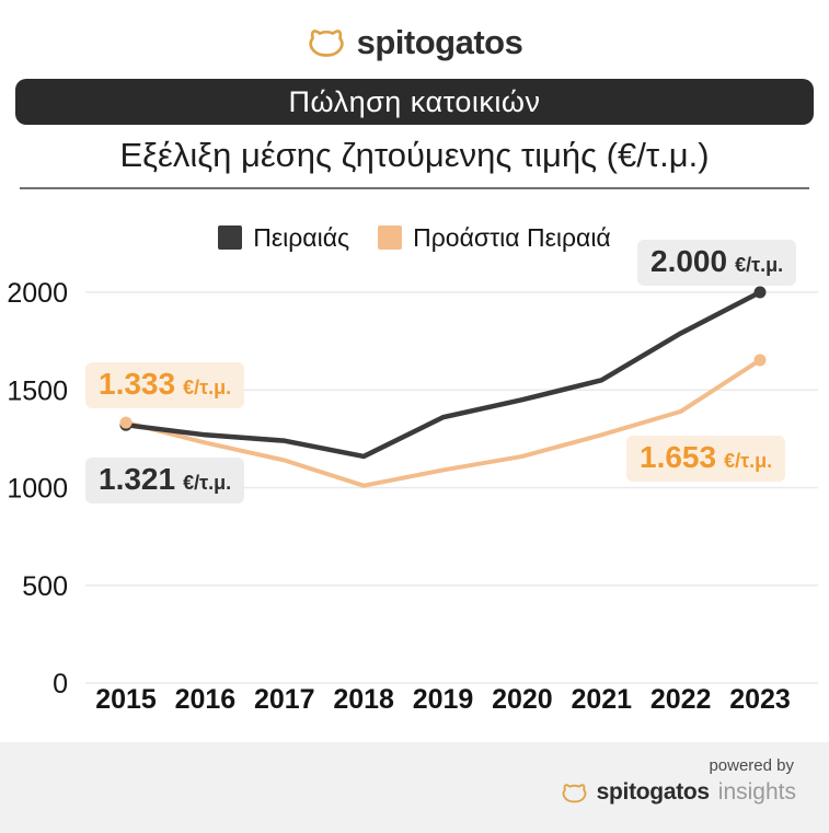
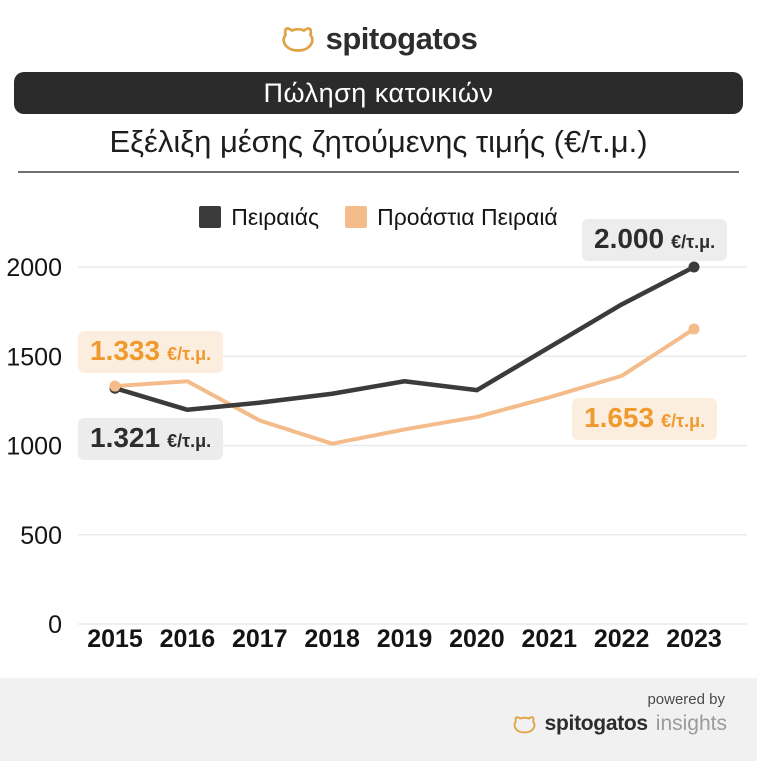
Πειραιάς/2016: 1270 -> 1200
Προάστια Πειραιά/2016: 1230 -> 1360
Πειραιάς/2018: 1160 -> 1290
Πειραιάς/2020: 1450 -> 1310
